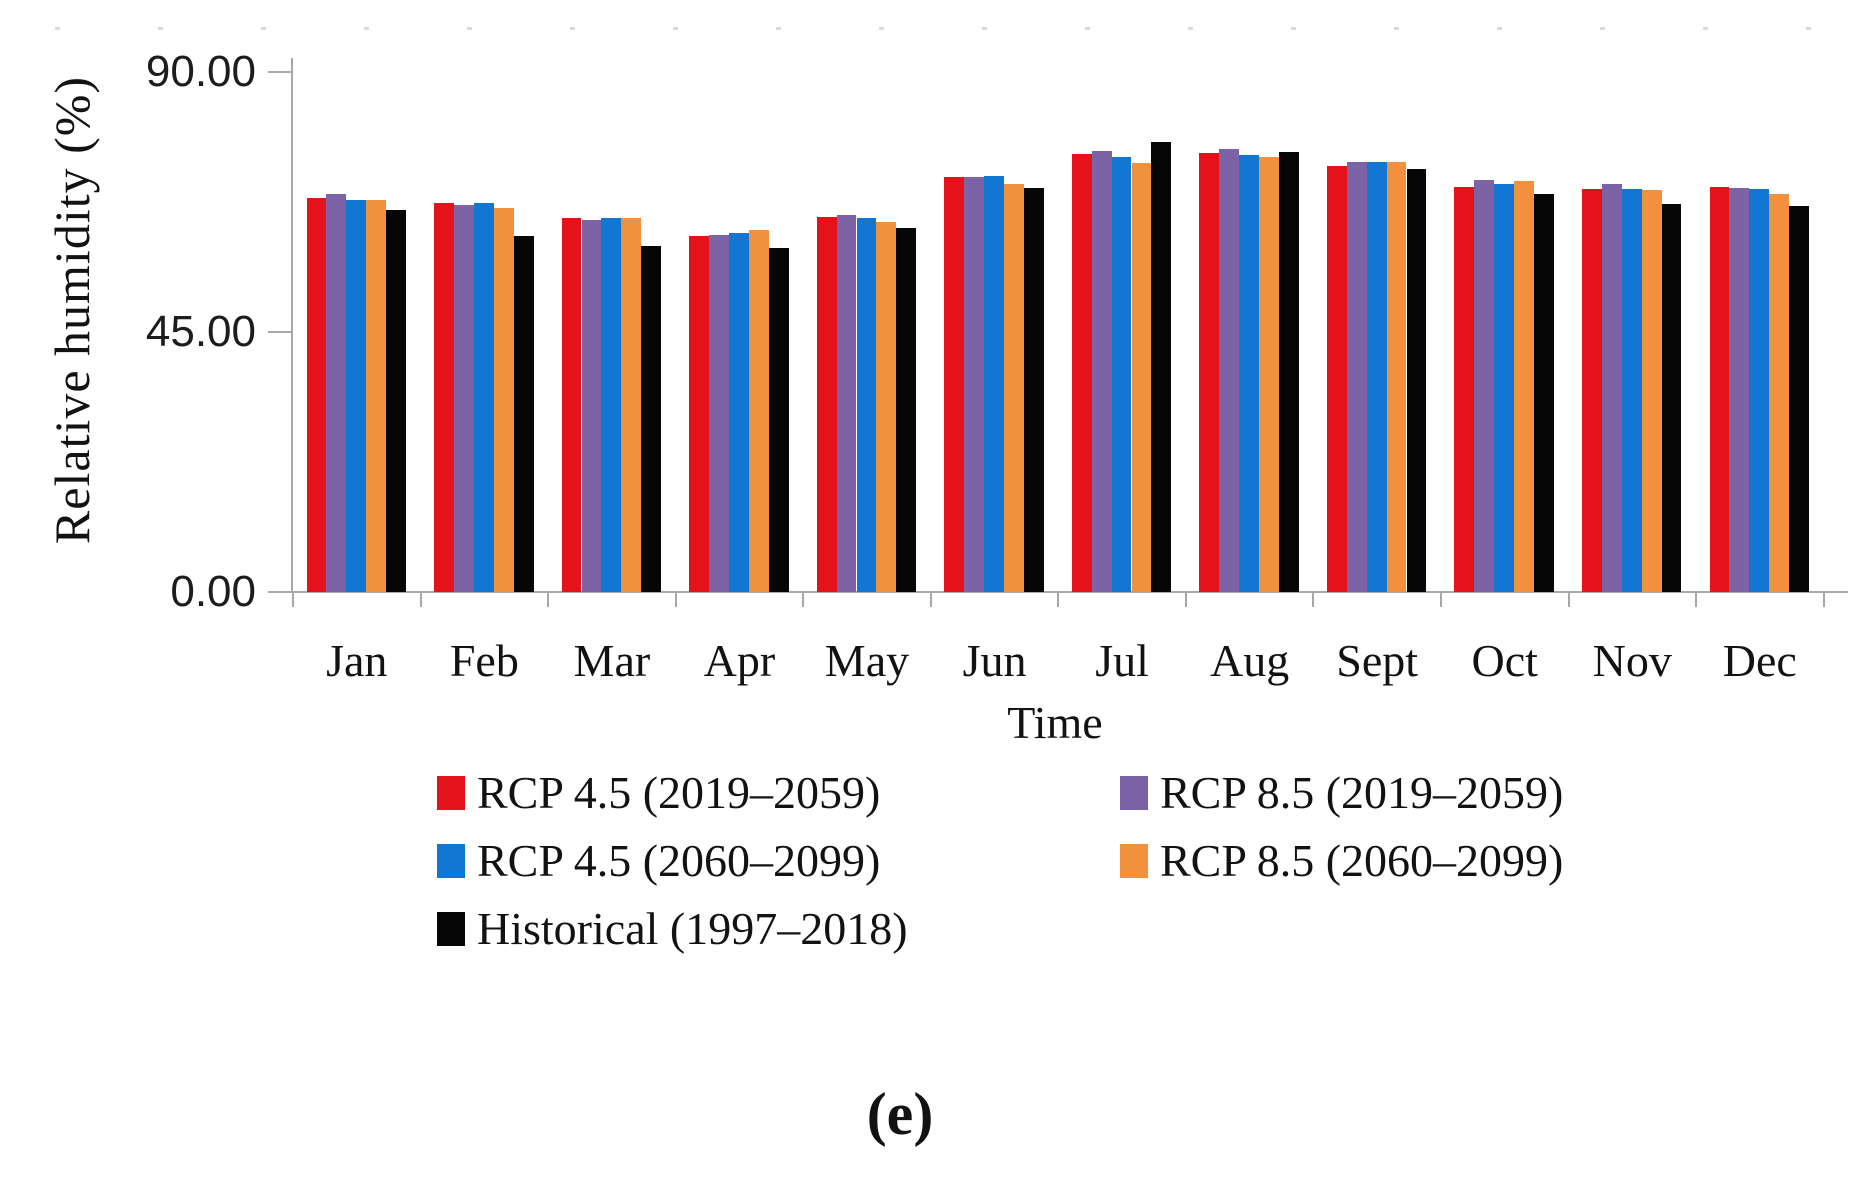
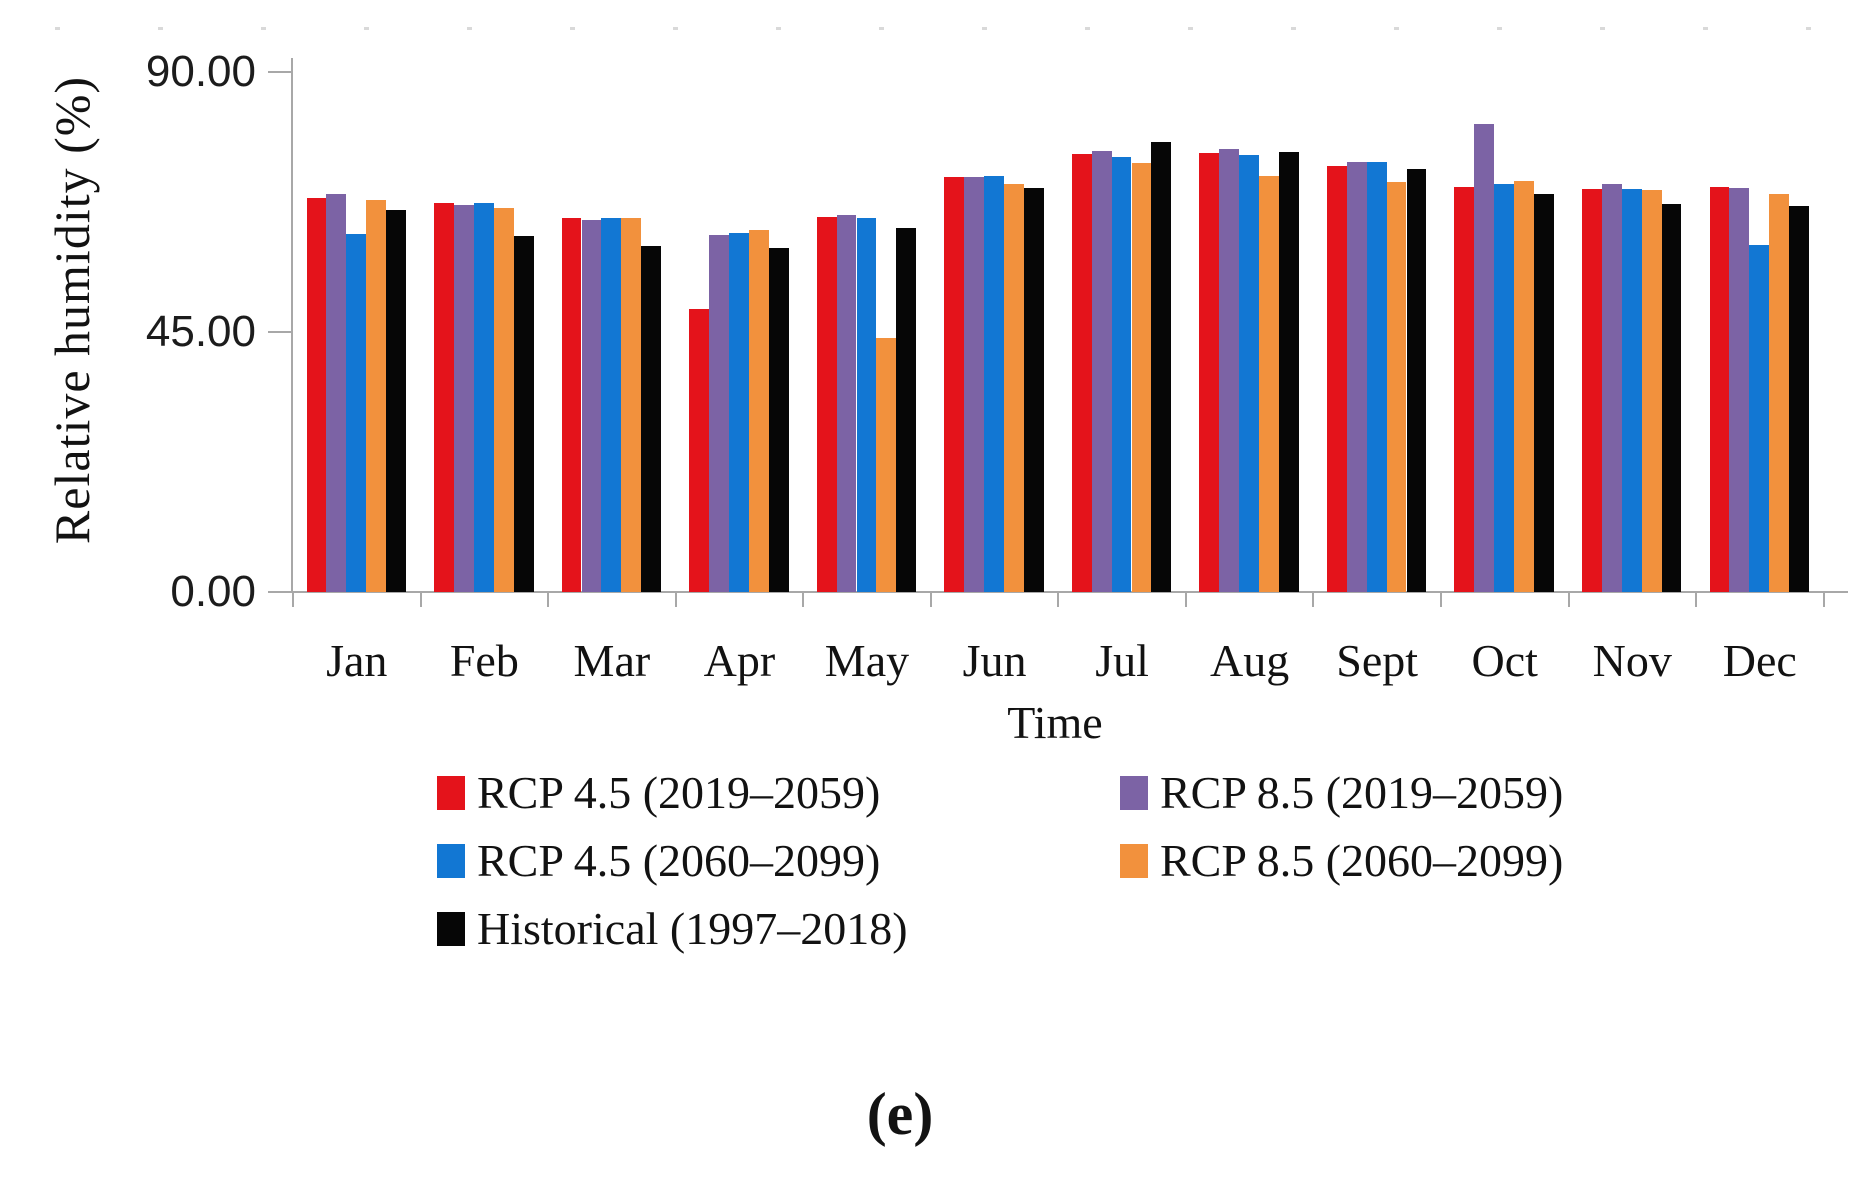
RCP 4.5 (2060–2099)/Jan: 68 -> 62
RCP 4.5 (2019–2059)/Apr: 62 -> 49
RCP 8.5 (2060–2099)/May: 64 -> 44
RCP 8.5 (2060–2099)/Aug: 75 -> 72
RCP 8.5 (2060–2099)/Sept: 74 -> 71
RCP 8.5 (2019–2059)/Oct: 71 -> 81
RCP 4.5 (2060–2099)/Dec: 70 -> 60
